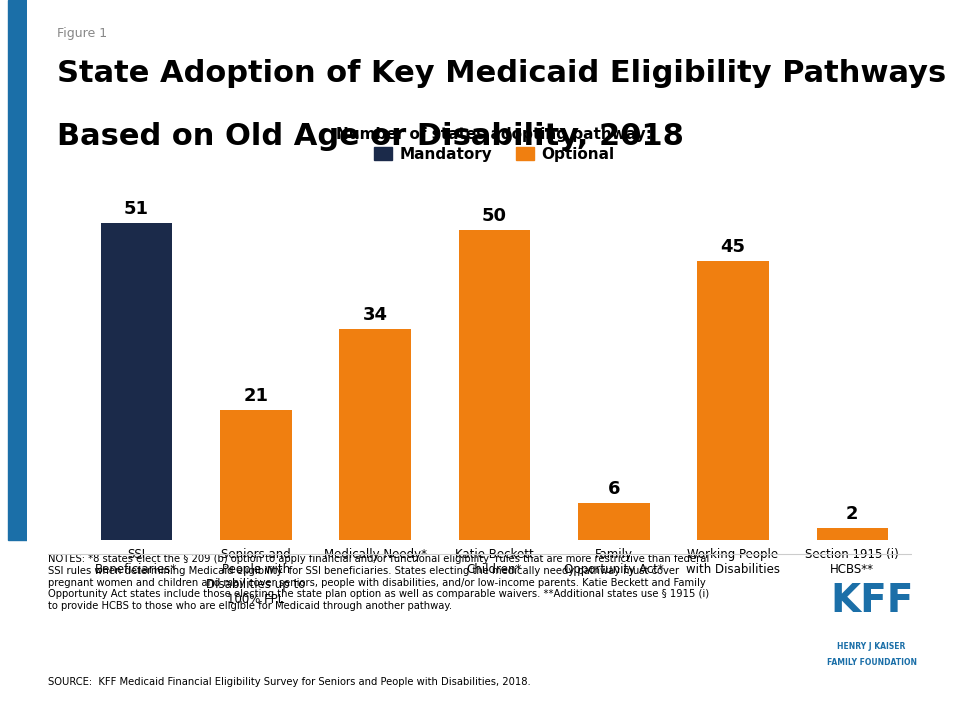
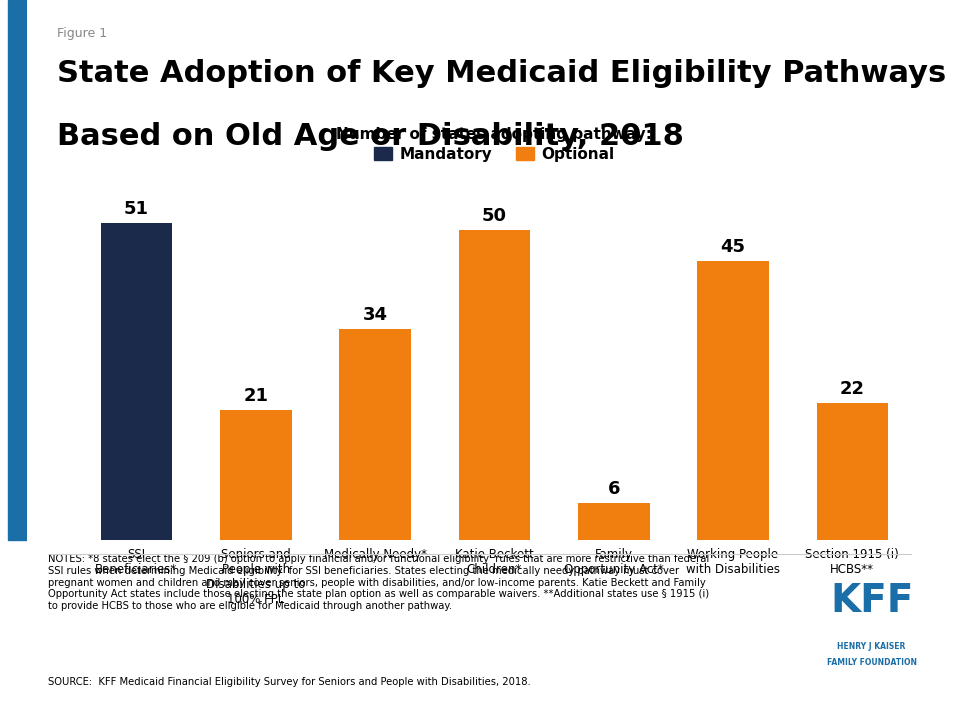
Section 1915 (i) HCBS**: 2 -> 22
